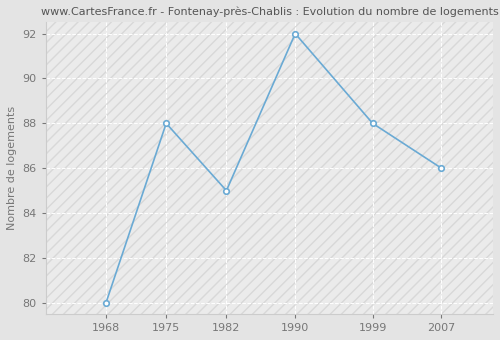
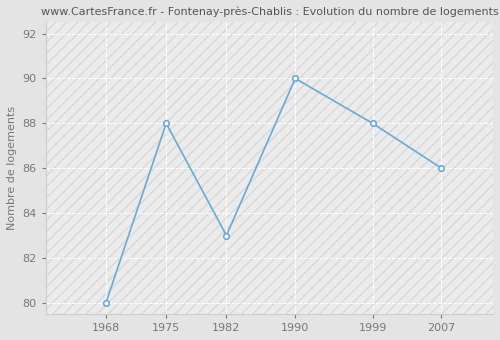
1982: 85 -> 83
1990: 92 -> 90
